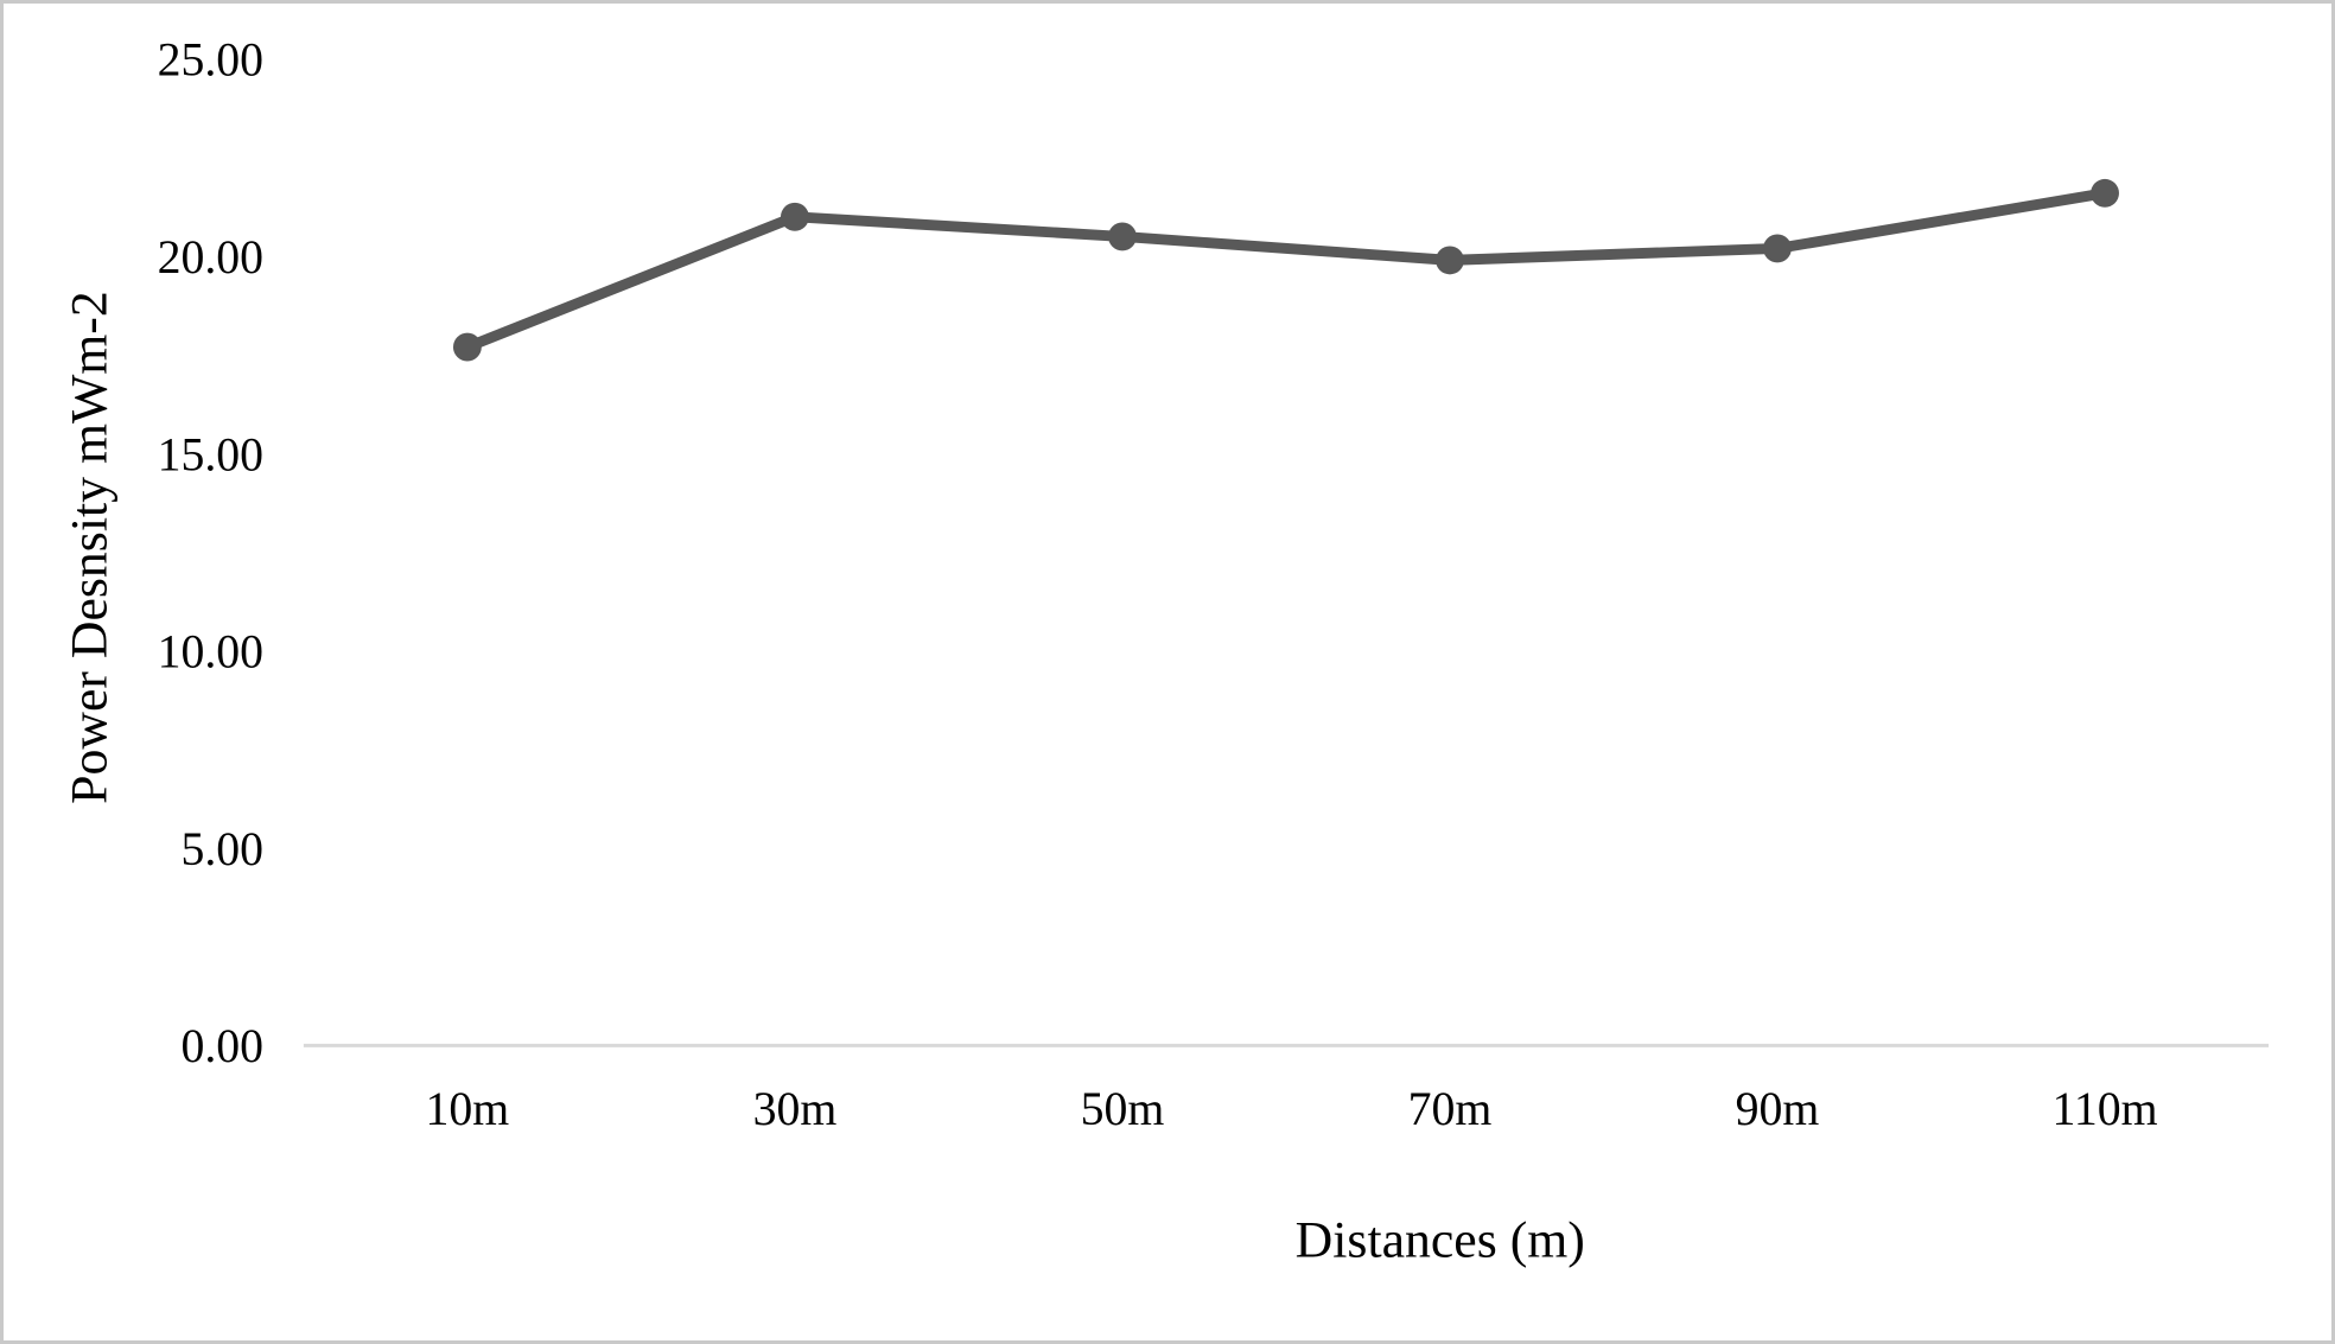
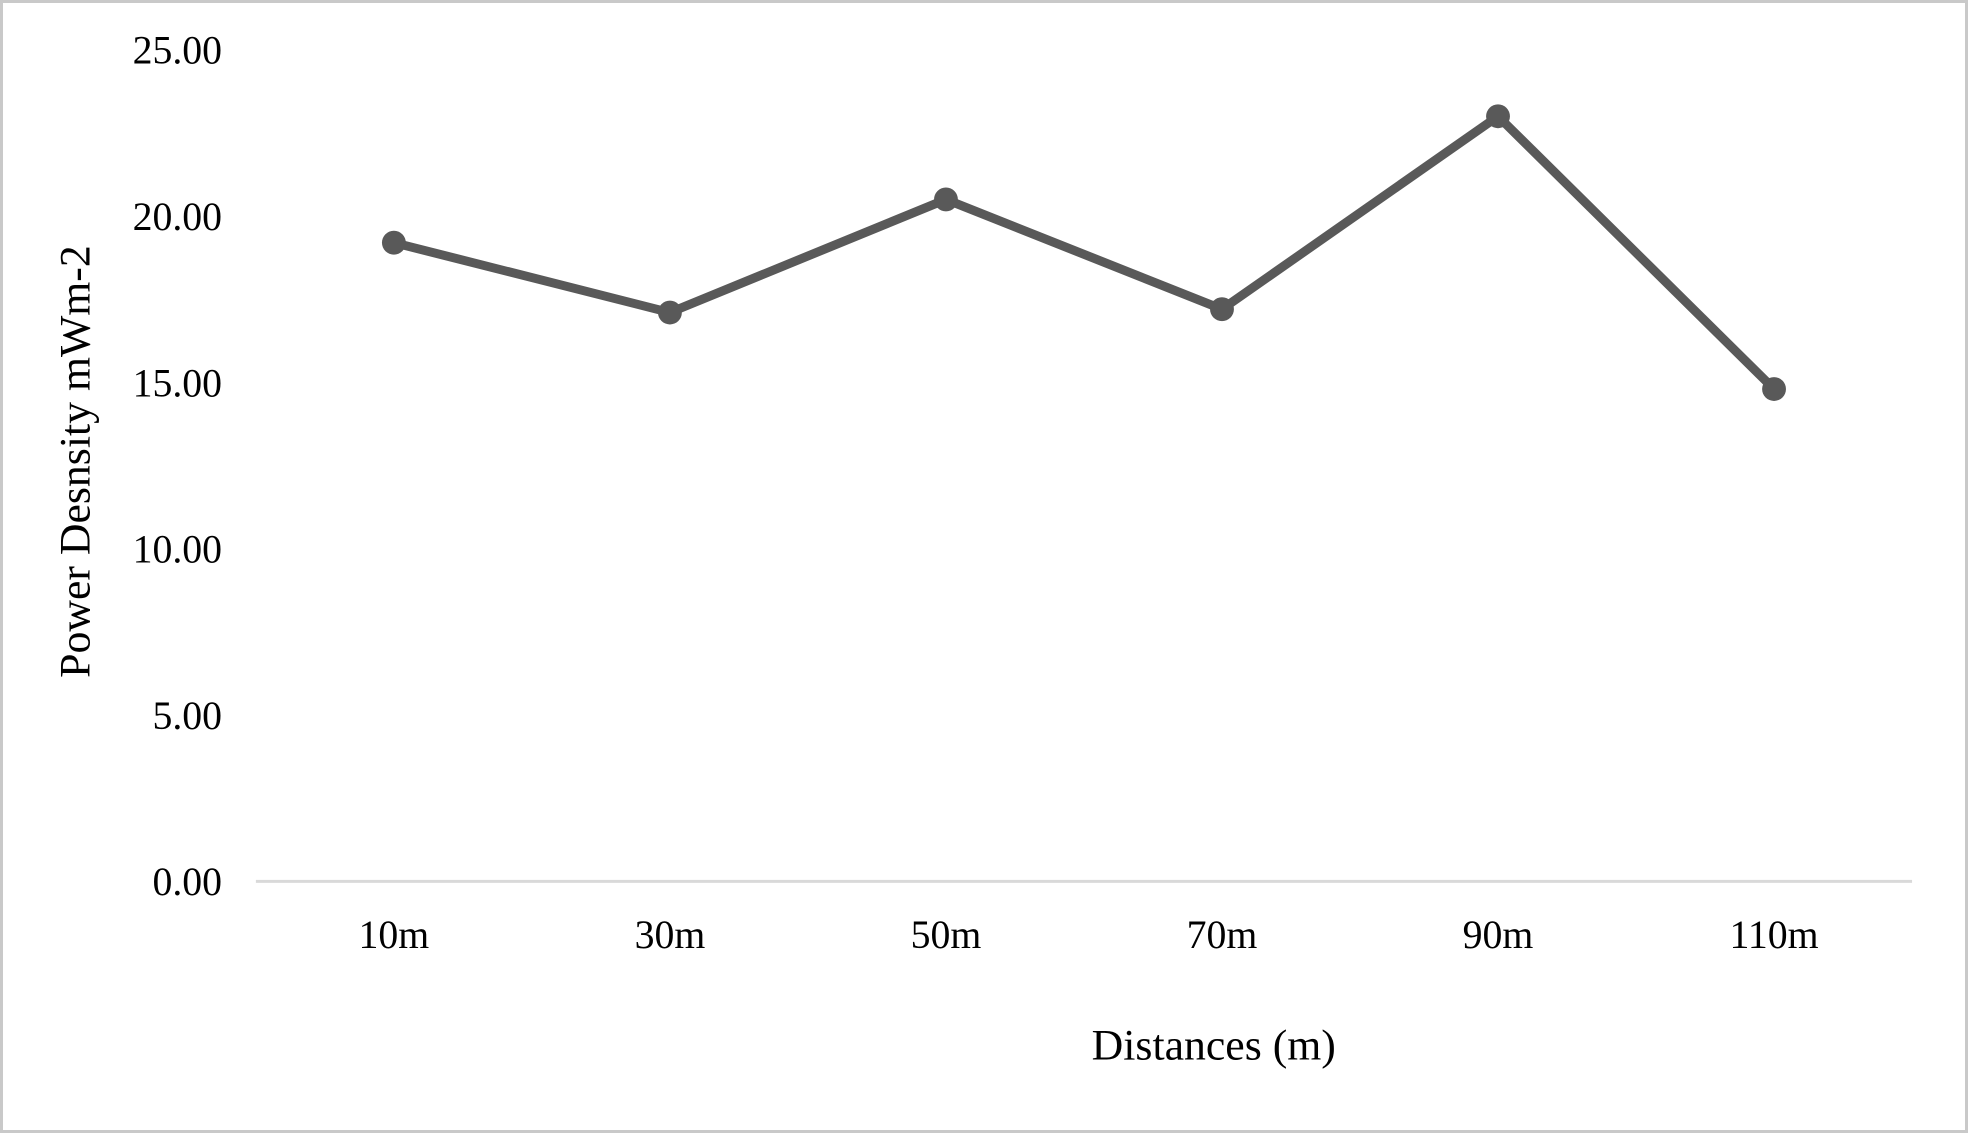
10m: 17.7 -> 19.2
30m: 21.0 -> 17.1
70m: 19.9 -> 17.2
90m: 20.2 -> 23.0
110m: 21.6 -> 14.8
